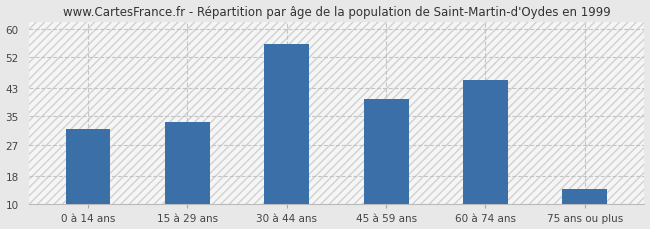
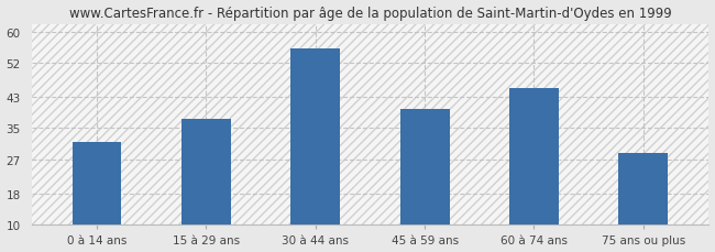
15 à 29 ans: 33.5 -> 37.5
75 ans ou plus: 14.5 -> 28.5
